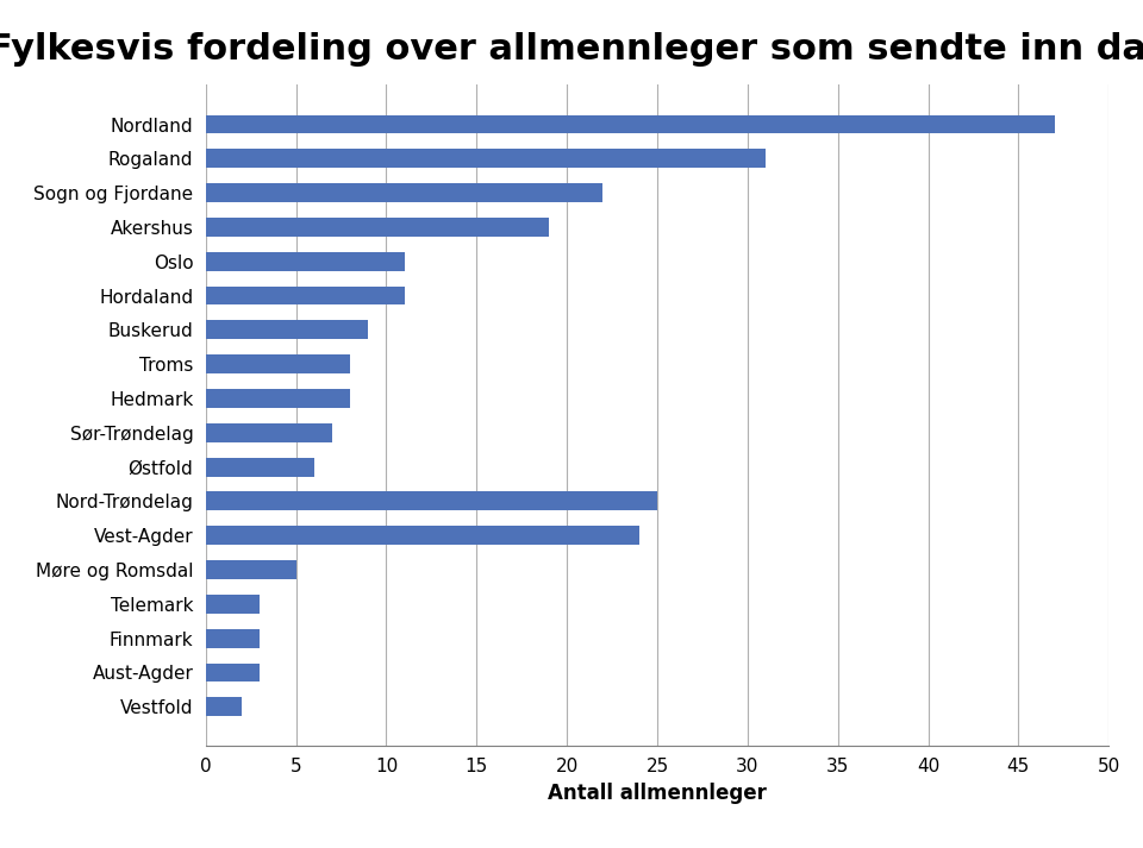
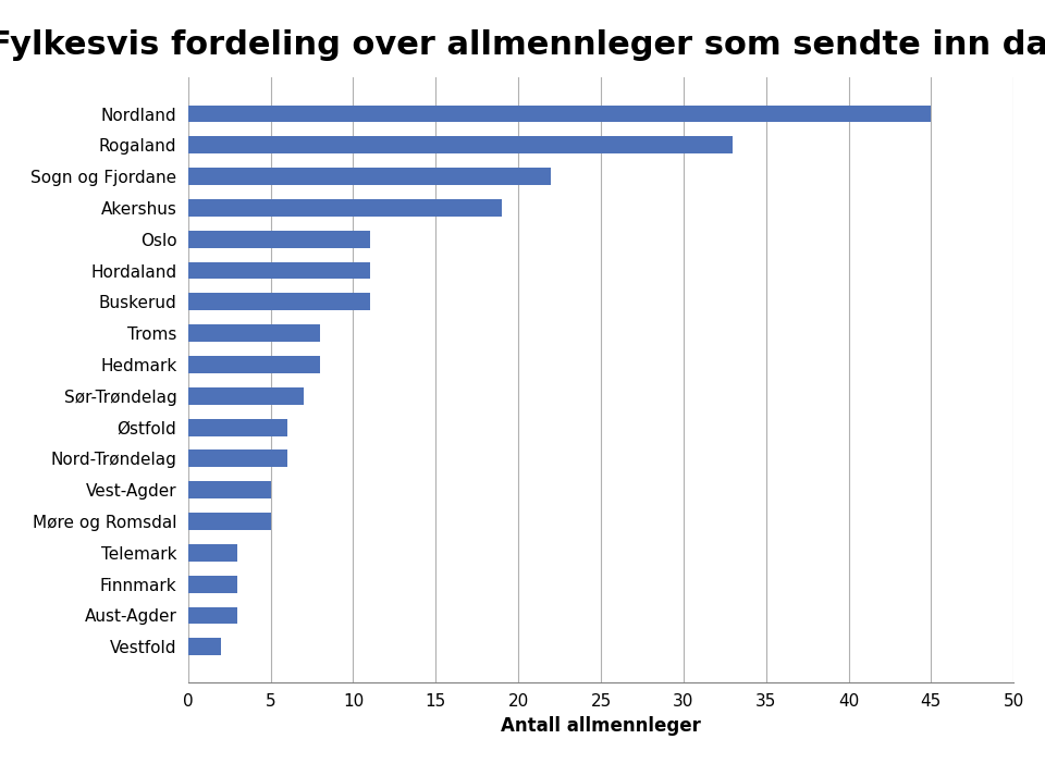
Nordland: 47 -> 45
Rogaland: 31 -> 33
Buskerud: 9 -> 11
Nord-Trøndelag: 25 -> 6
Vest-Agder: 24 -> 5
